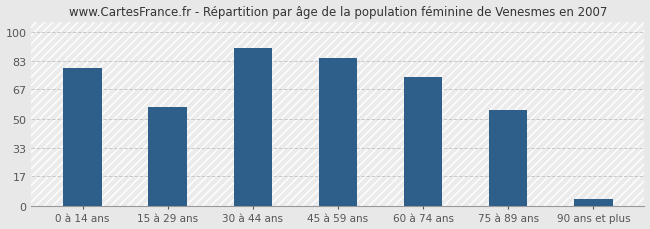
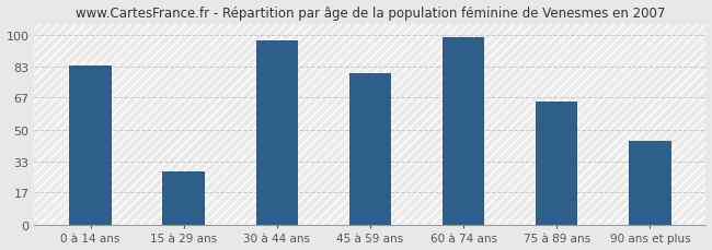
0 à 14 ans: 79 -> 84
15 à 29 ans: 57 -> 28
30 à 44 ans: 91 -> 97
45 à 59 ans: 85 -> 80
60 à 74 ans: 74 -> 99
75 à 89 ans: 55 -> 65
90 ans et plus: 4 -> 44
